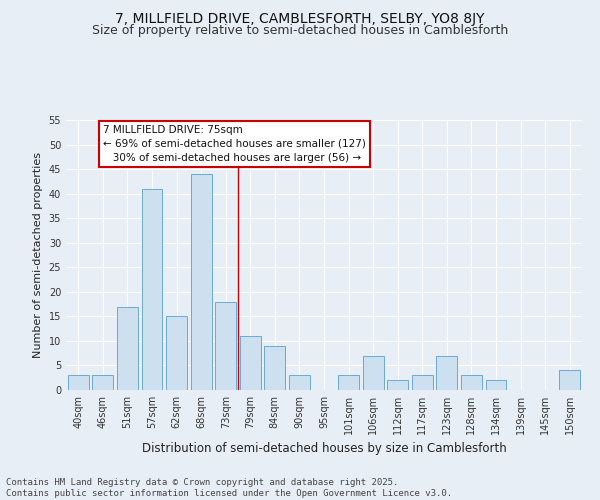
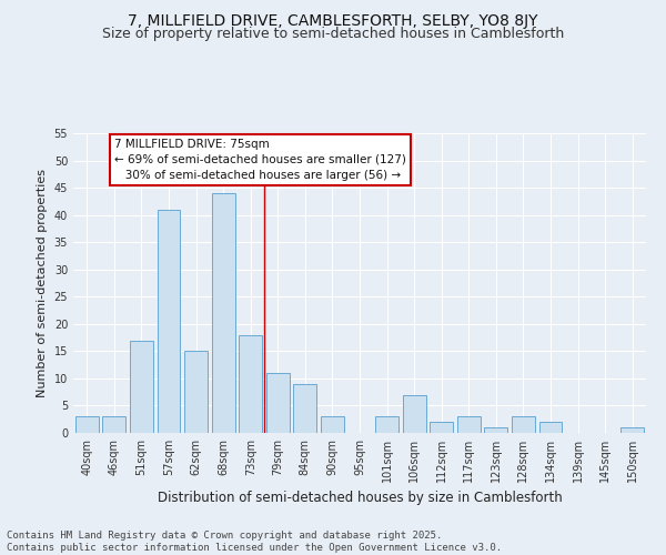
123sqm: 7 -> 1
150sqm: 4 -> 1
